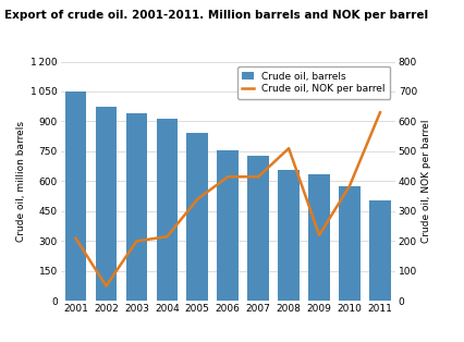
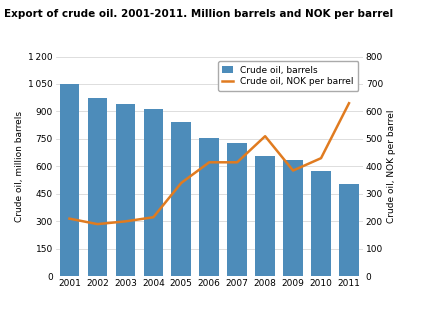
Crude oil, NOK per barrel/2002: 50 -> 190
Crude oil, NOK per barrel/2009: 220 -> 385
Crude oil, NOK per barrel/2010: 385 -> 430
